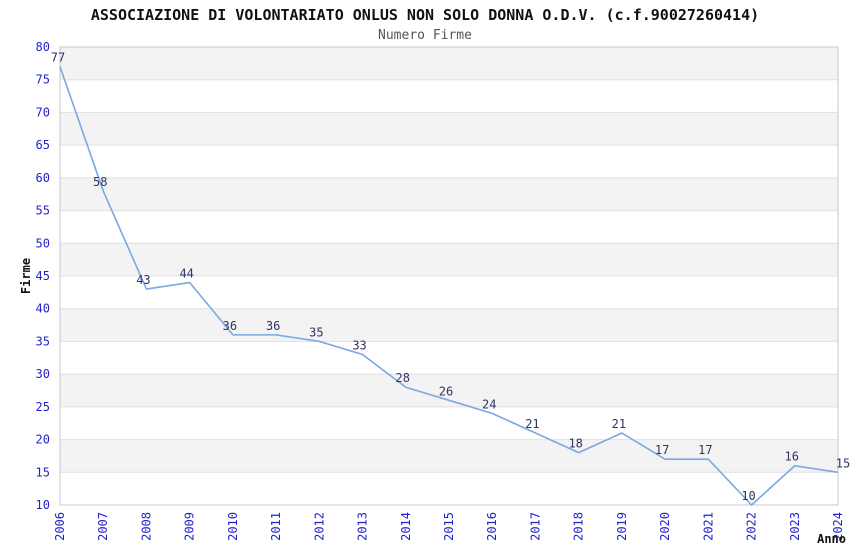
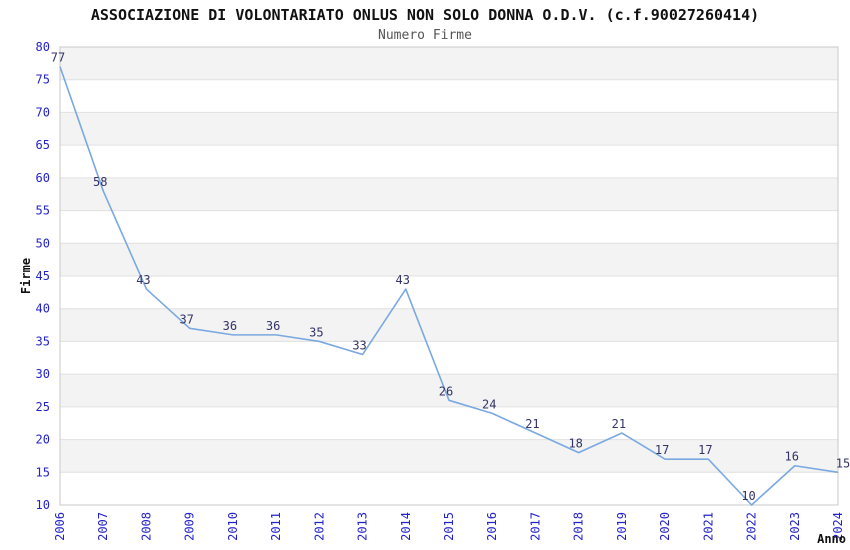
2009: 44 -> 37
2014: 28 -> 43
